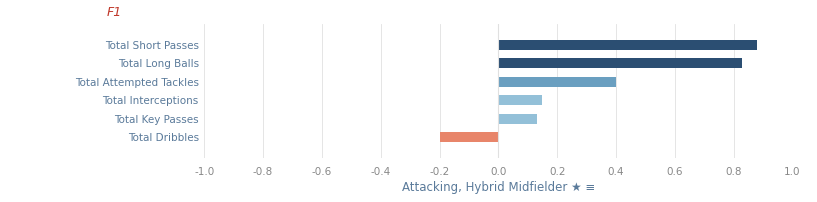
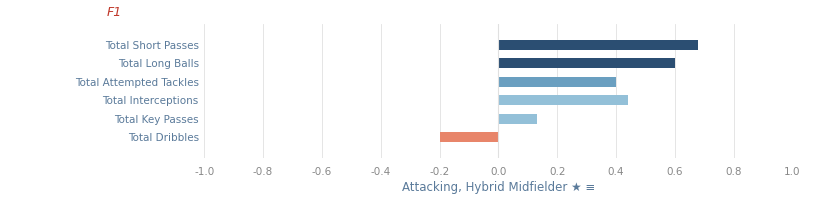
Total Short Passes: 0.88 -> 0.68
Total Long Balls: 0.83 -> 0.60
Total Interceptions: 0.15 -> 0.44
